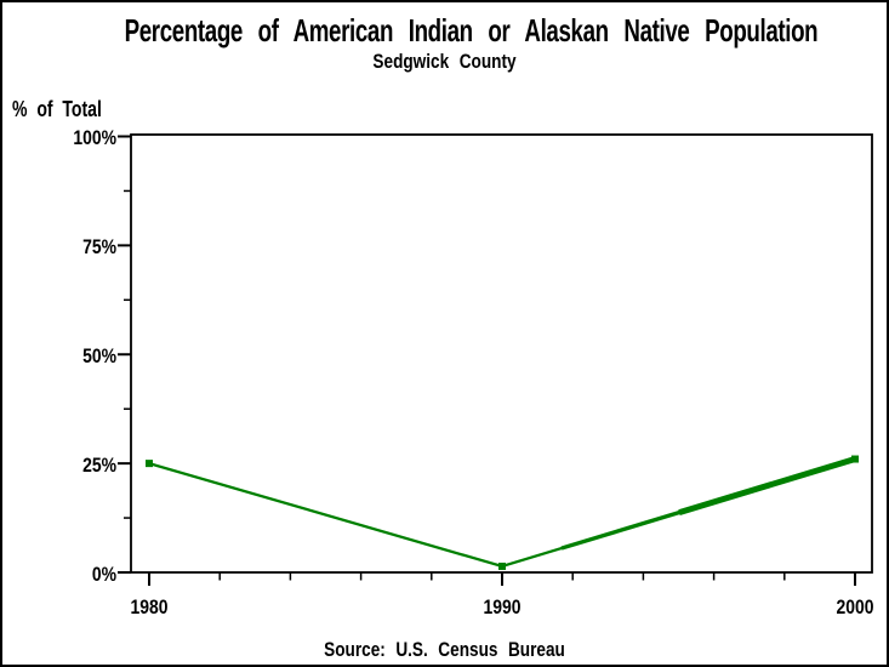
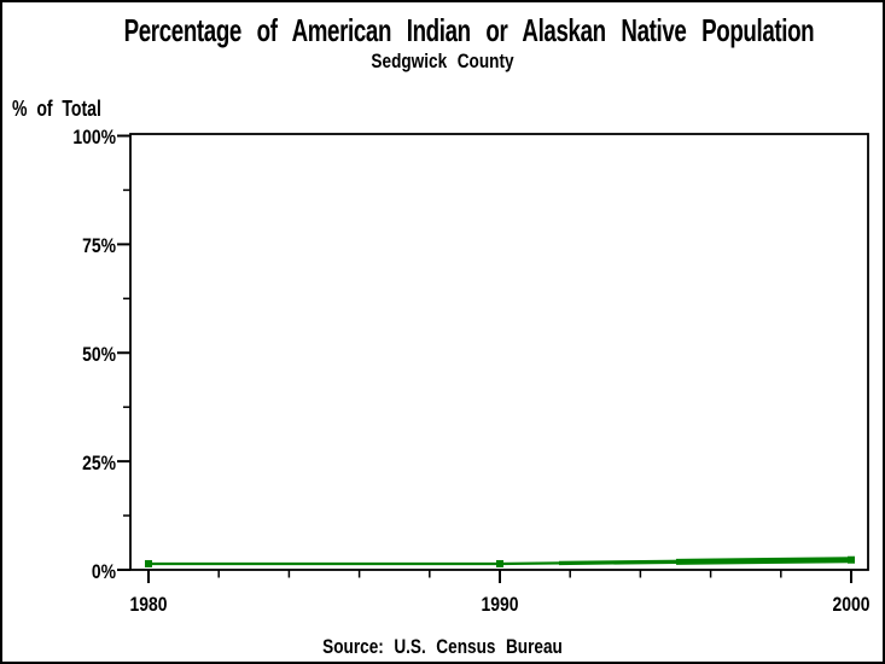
1980: 25% -> 1%
2000: 26% -> 2%
